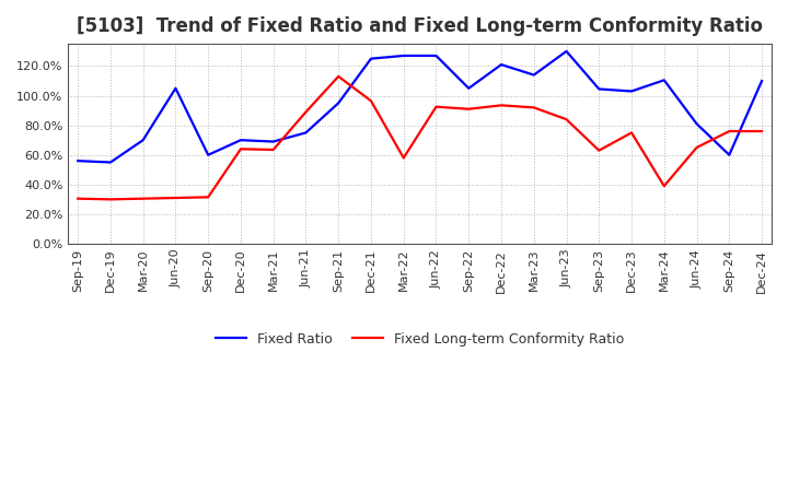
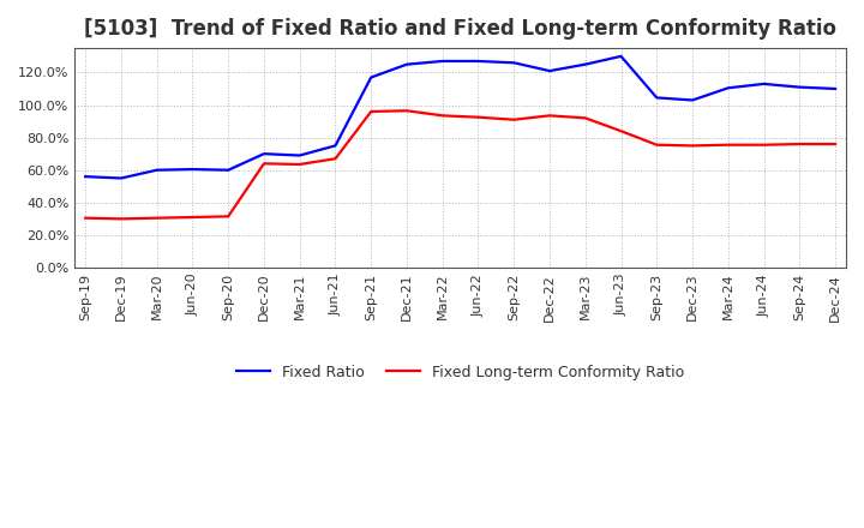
Fixed Ratio/Mar-20: 70% -> 60%
Fixed Ratio/Jun-20: 105% -> 60%
Fixed Long-term Conformity Ratio/Jun-21: 89% -> 67%
Fixed Ratio/Sep-21: 95% -> 117%
Fixed Long-term Conformity Ratio/Sep-21: 113% -> 96%
Fixed Long-term Conformity Ratio/Mar-22: 58% -> 94%
Fixed Ratio/Sep-22: 105% -> 126%
Fixed Ratio/Mar-23: 114% -> 125%
Fixed Long-term Conformity Ratio/Sep-23: 63% -> 76%
Fixed Long-term Conformity Ratio/Mar-24: 39% -> 76%
Fixed Ratio/Jun-24: 81% -> 113%
Fixed Long-term Conformity Ratio/Jun-24: 65% -> 76%
Fixed Ratio/Sep-24: 60% -> 111%
